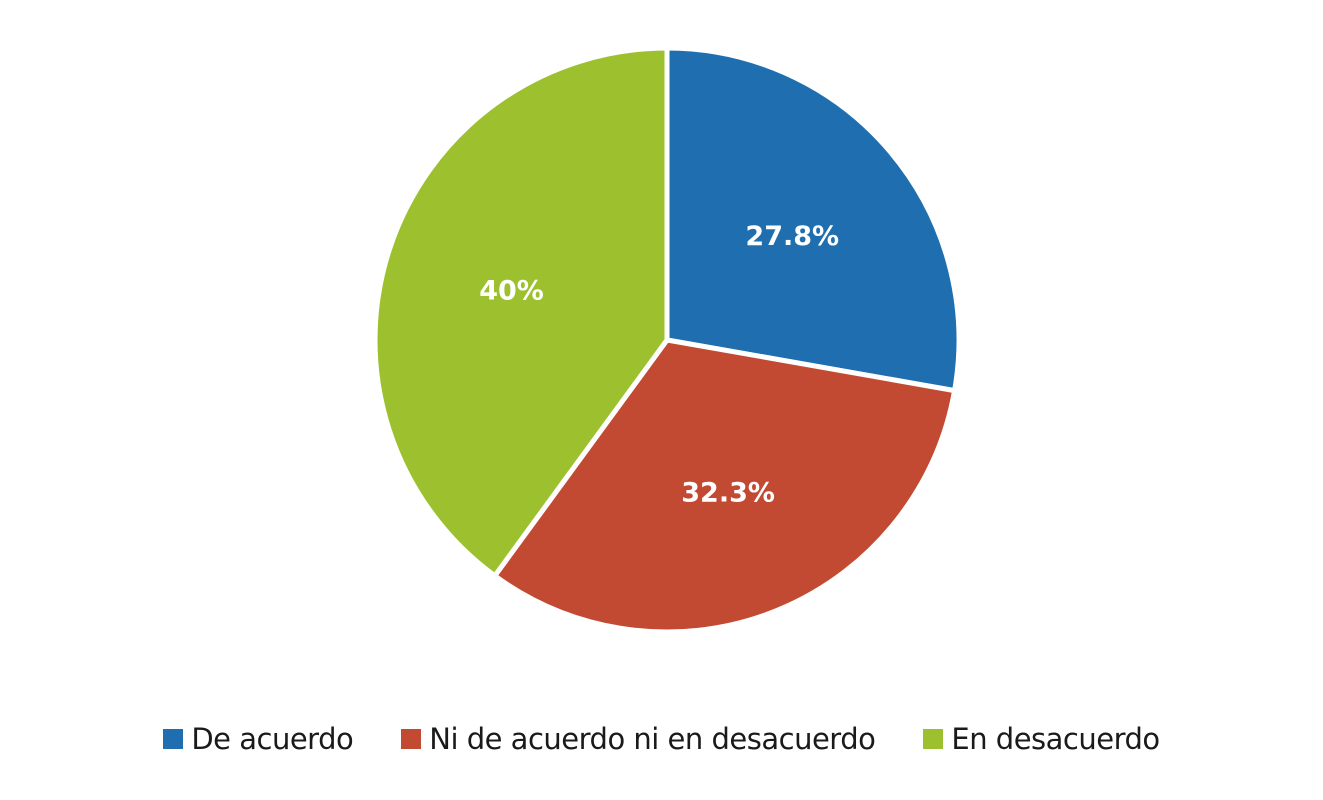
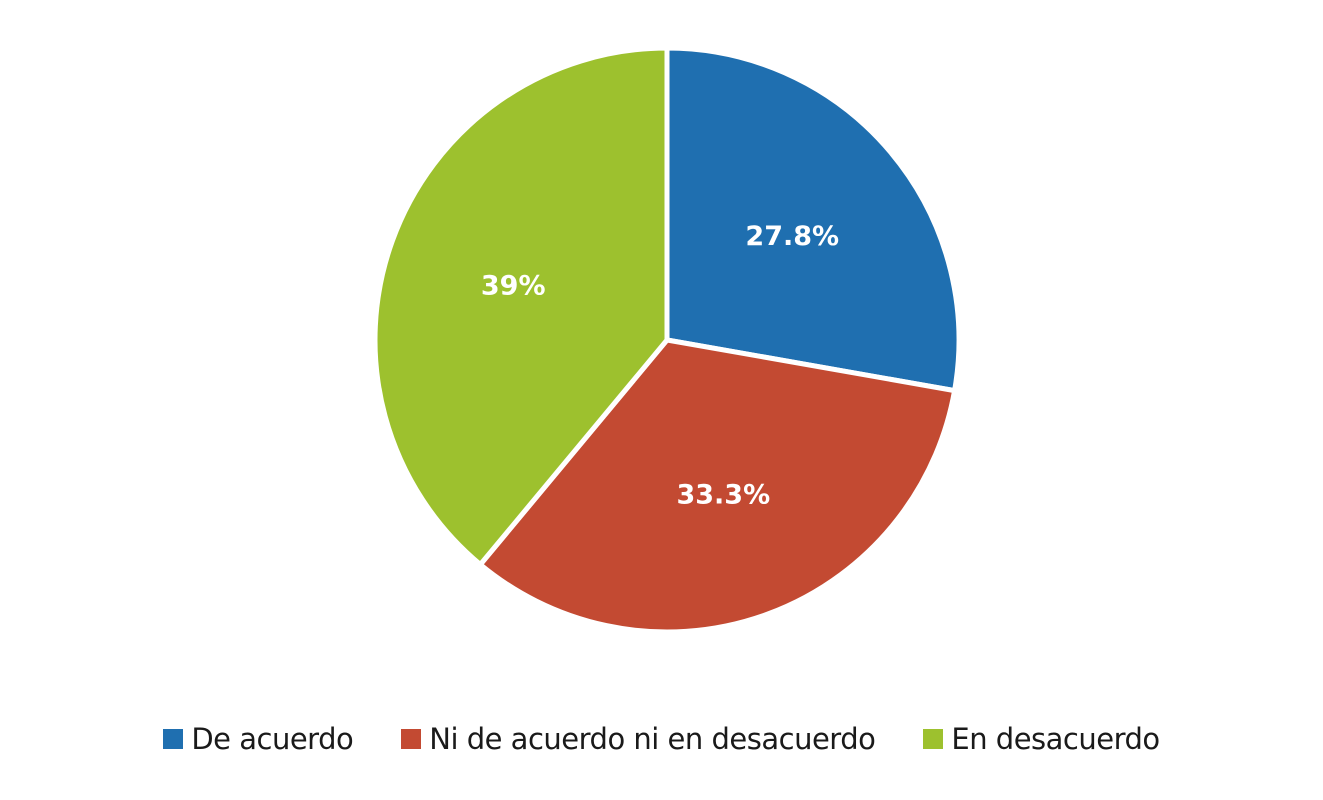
Ni de acuerdo ni en desacuerdo: 32.3% -> 33.3%
En desacuerdo: 40% -> 39%
